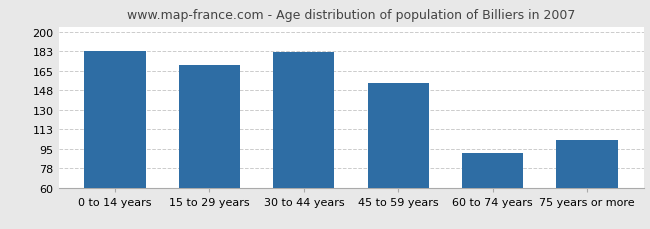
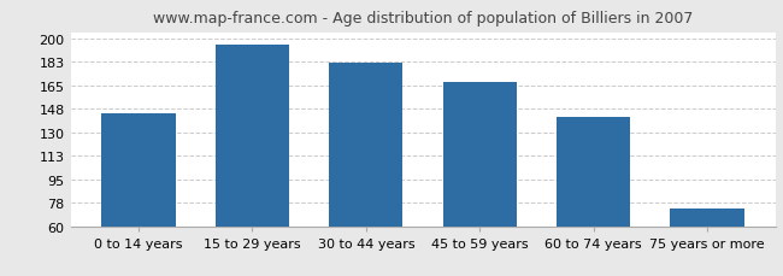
0 to 14 years: 183 -> 144
15 to 29 years: 170 -> 196
45 to 59 years: 154 -> 168
60 to 74 years: 91 -> 142
75 years or more: 103 -> 73
